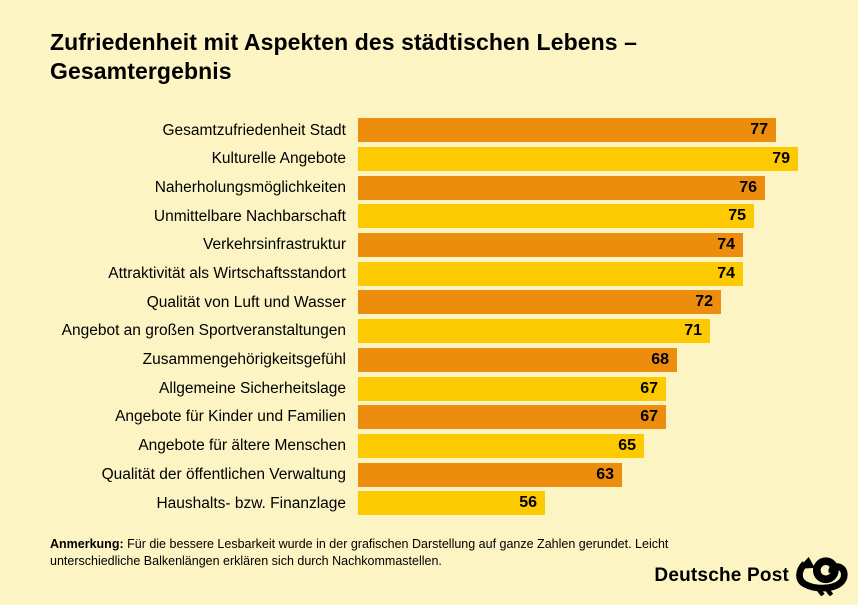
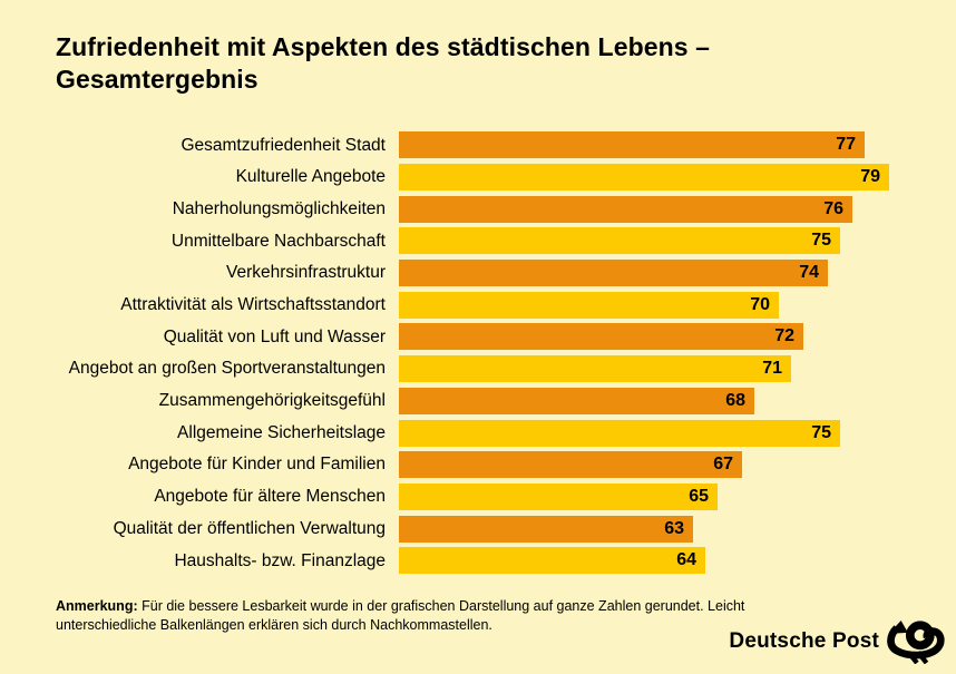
Attraktivität als Wirtschaftsstandort: 74 -> 70
Allgemeine Sicherheitslage: 67 -> 75
Haushalts- bzw. Finanzlage: 56 -> 64
